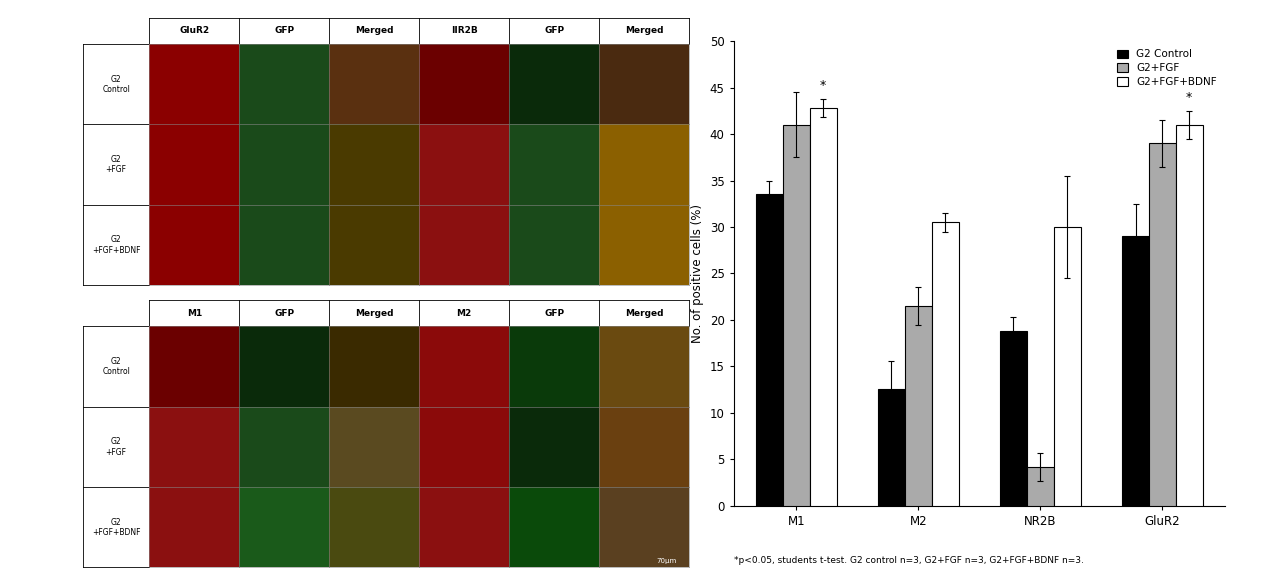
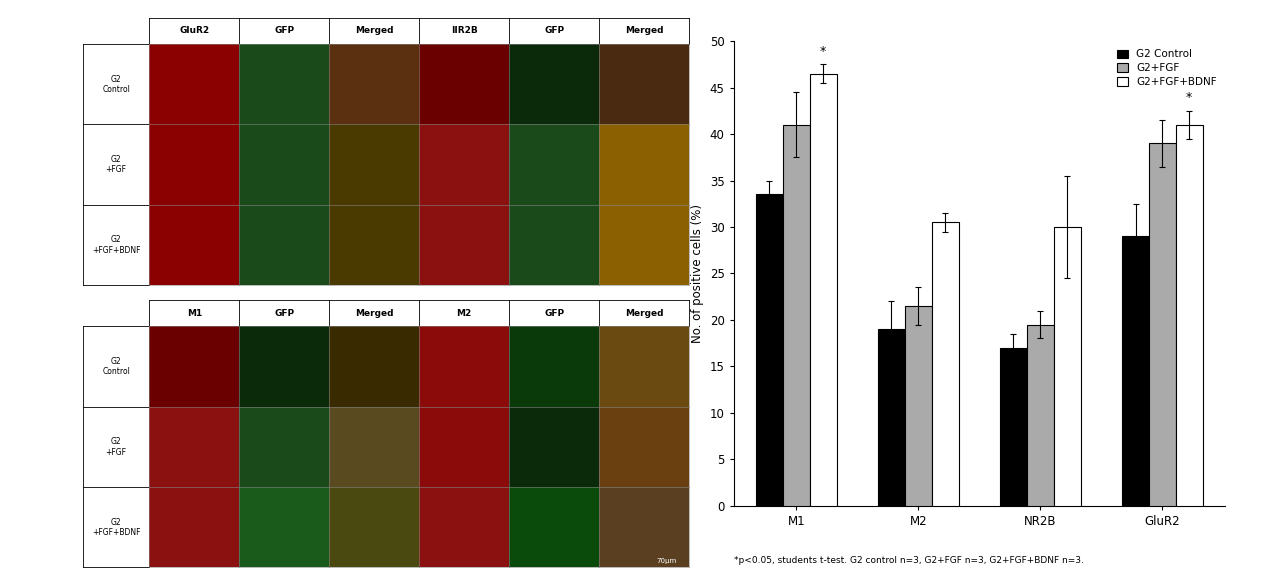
G2+FGF+BDNF/M1: 42.8 -> 46.5
G2 Control/M2: 12.6 -> 19.0
G2 Control/NR2B: 18.8 -> 17.0
G2+FGF/NR2B: 4.2 -> 19.5
